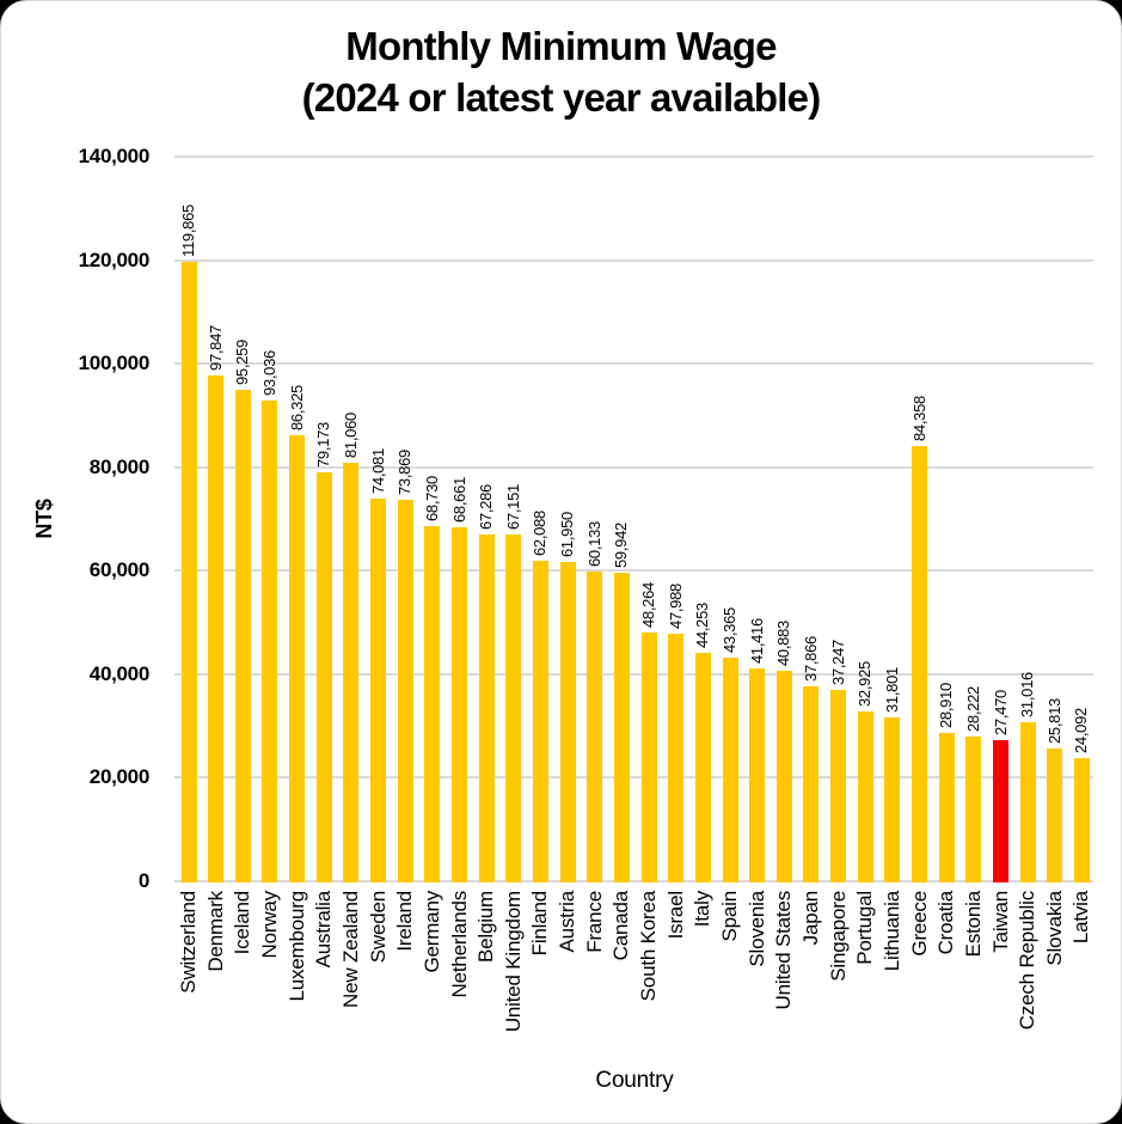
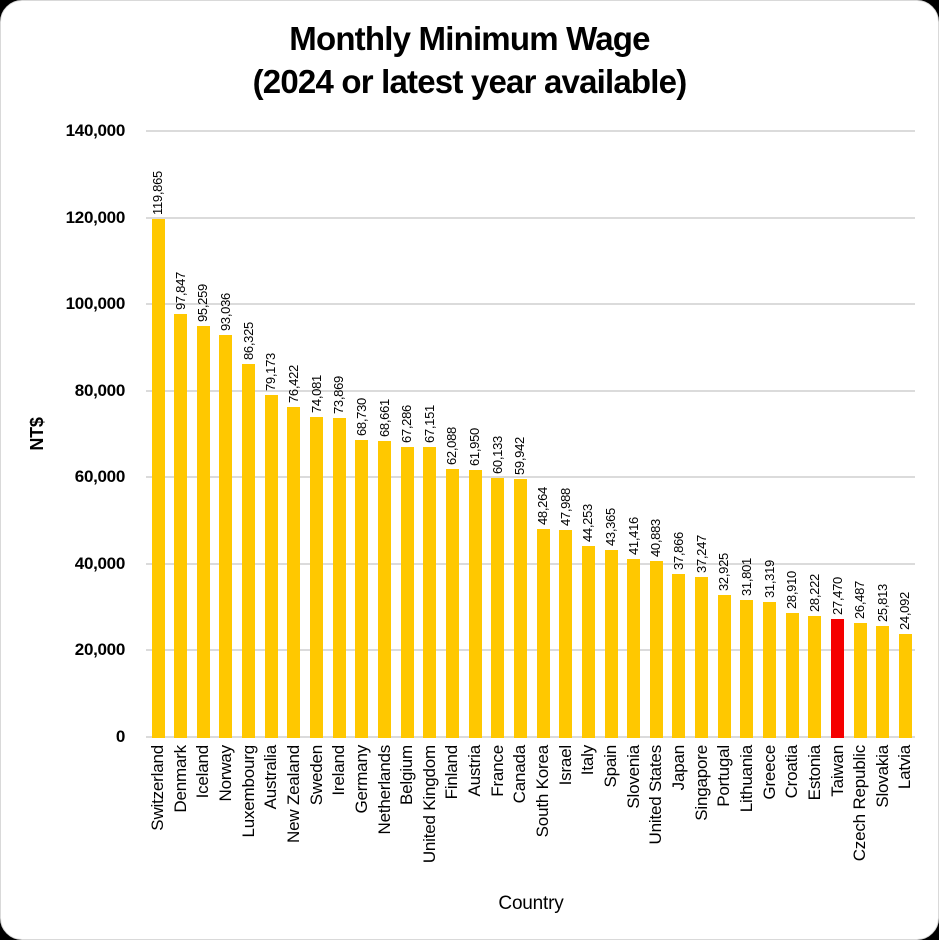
New Zealand: 81,060 -> 76,422
Greece: 84,358 -> 31,319
Czech Republic: 31,016 -> 26,487
